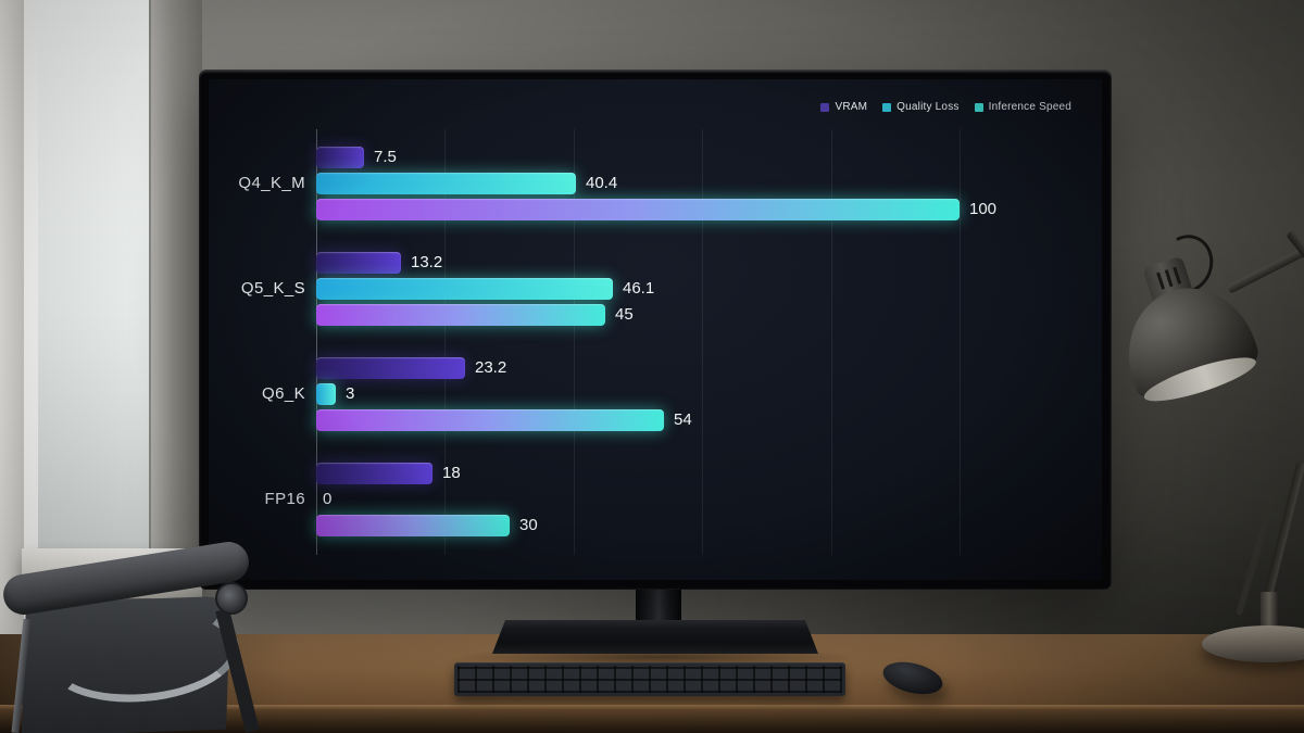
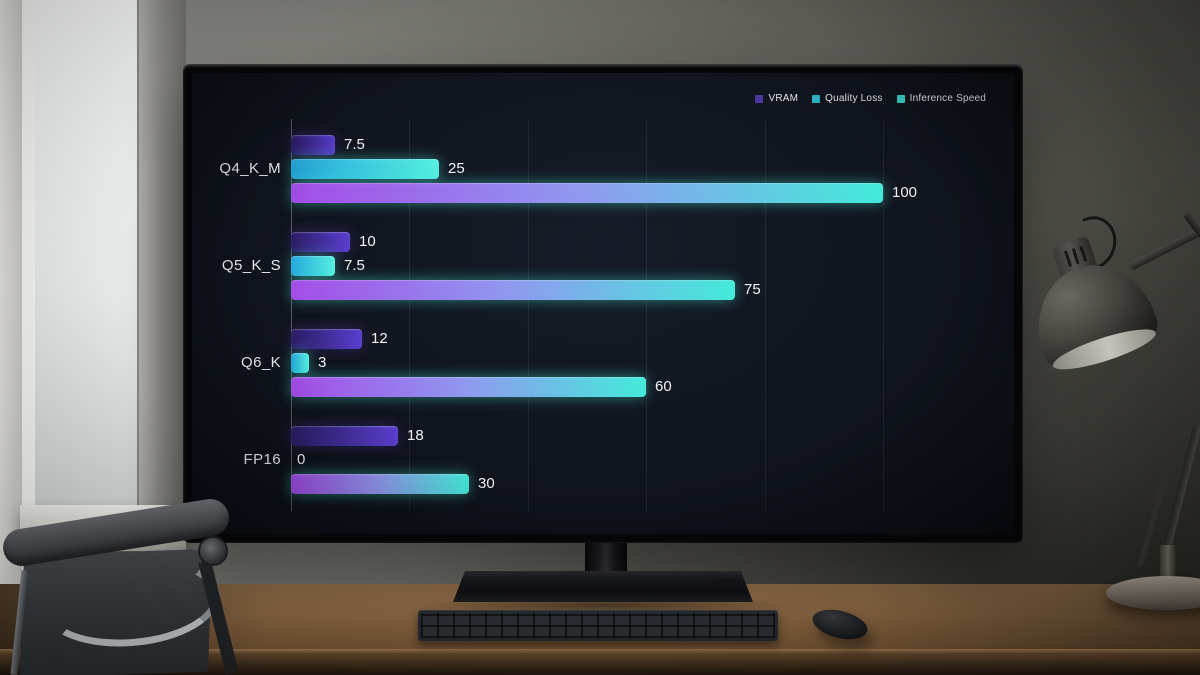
Quality Loss/Q4_K_M: 40.4 -> 25
VRAM/Q5_K_S: 13.2 -> 10
Quality Loss/Q5_K_S: 46.1 -> 7.5
Inference Speed/Q5_K_S: 45 -> 75
VRAM/Q6_K: 23.2 -> 12
Inference Speed/Q6_K: 54 -> 60
